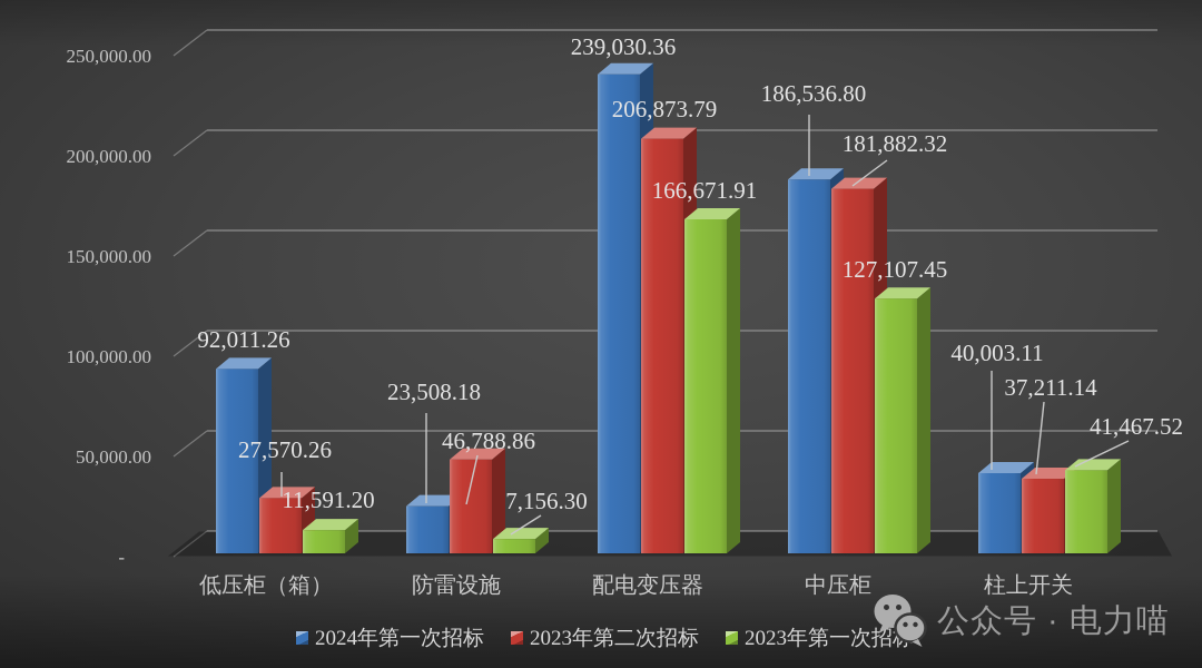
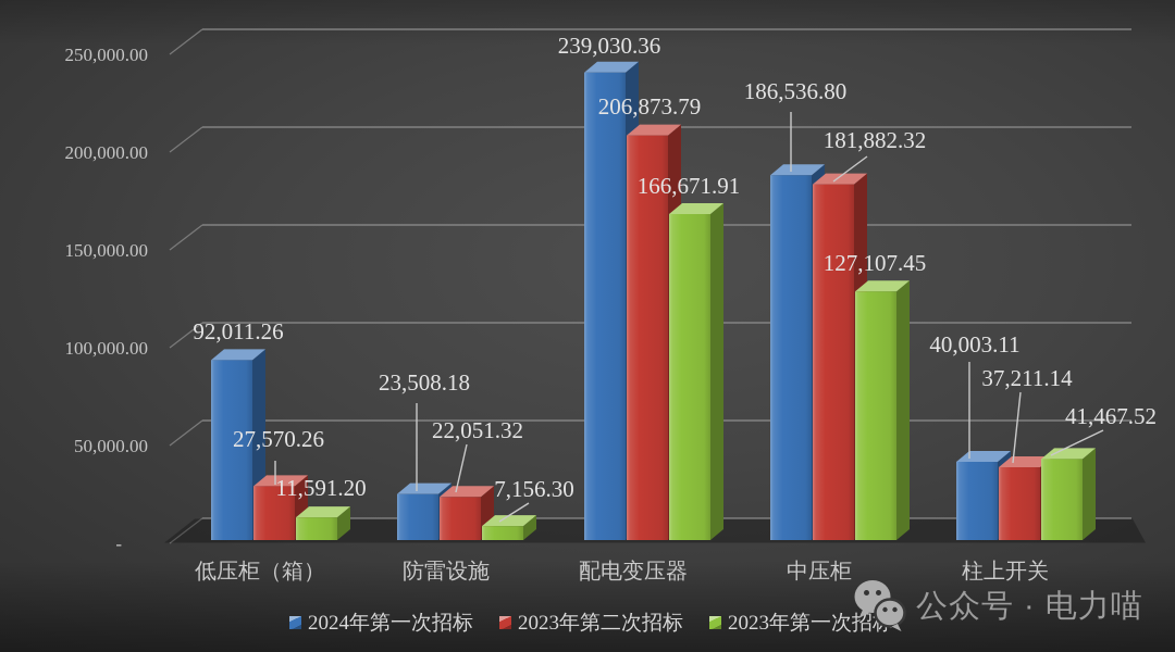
2023年第二次招标/防雷设施: 46,788.86 -> 22,051.32
